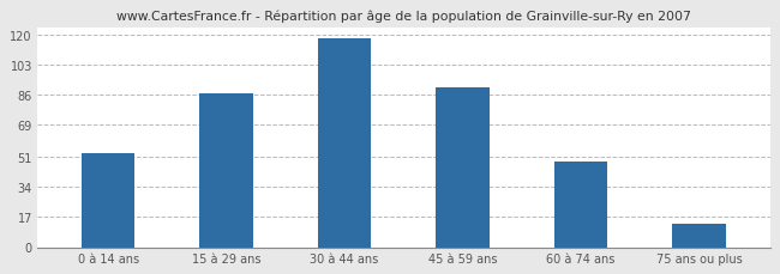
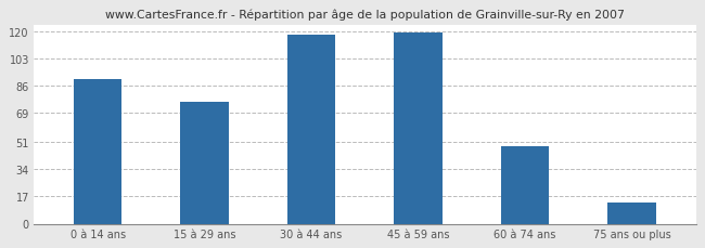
0 à 14 ans: 53 -> 90
15 à 29 ans: 87 -> 76
45 à 59 ans: 90 -> 119
